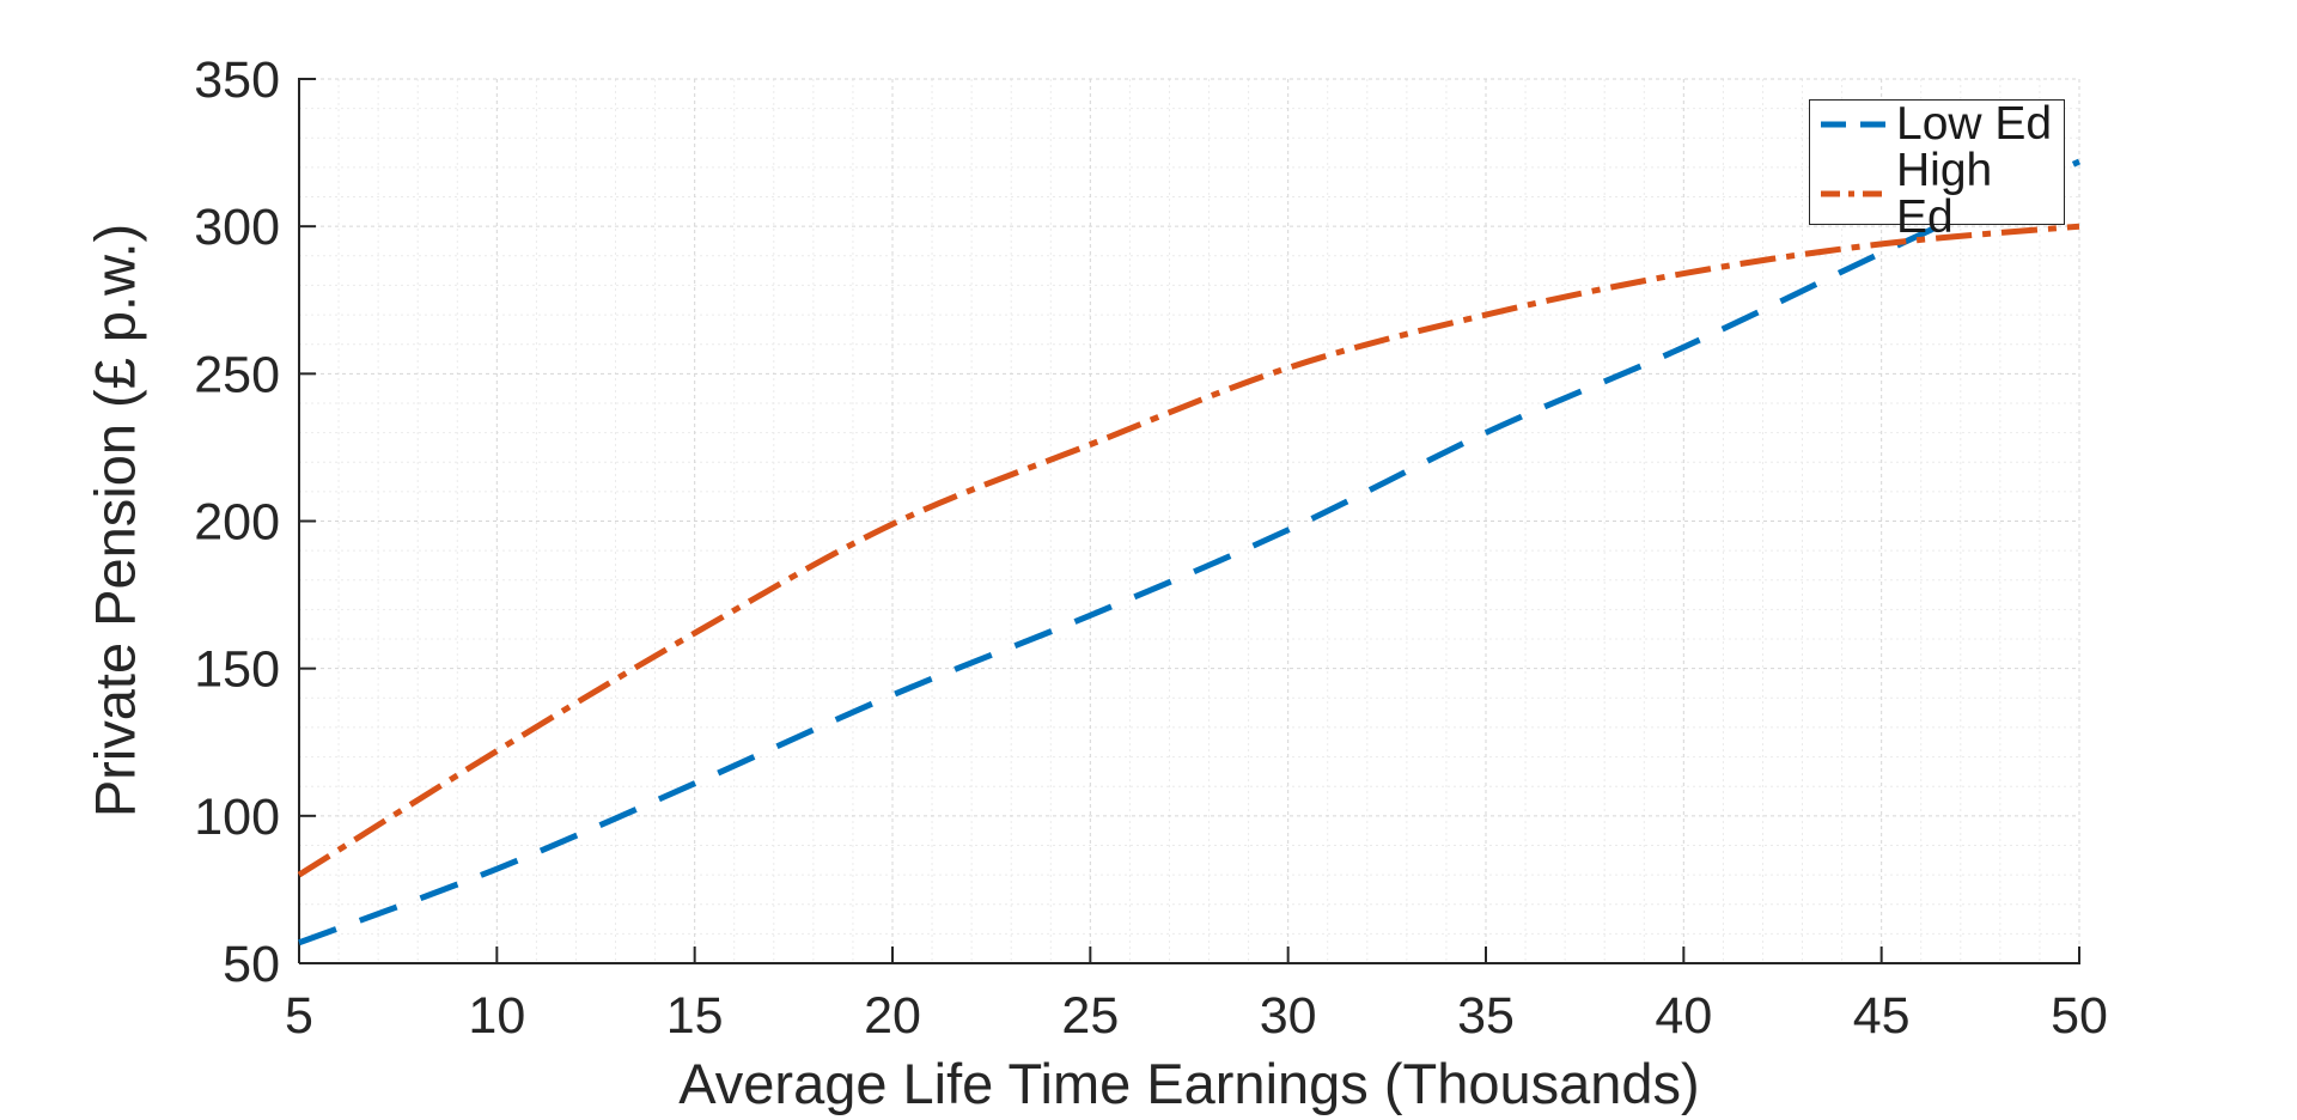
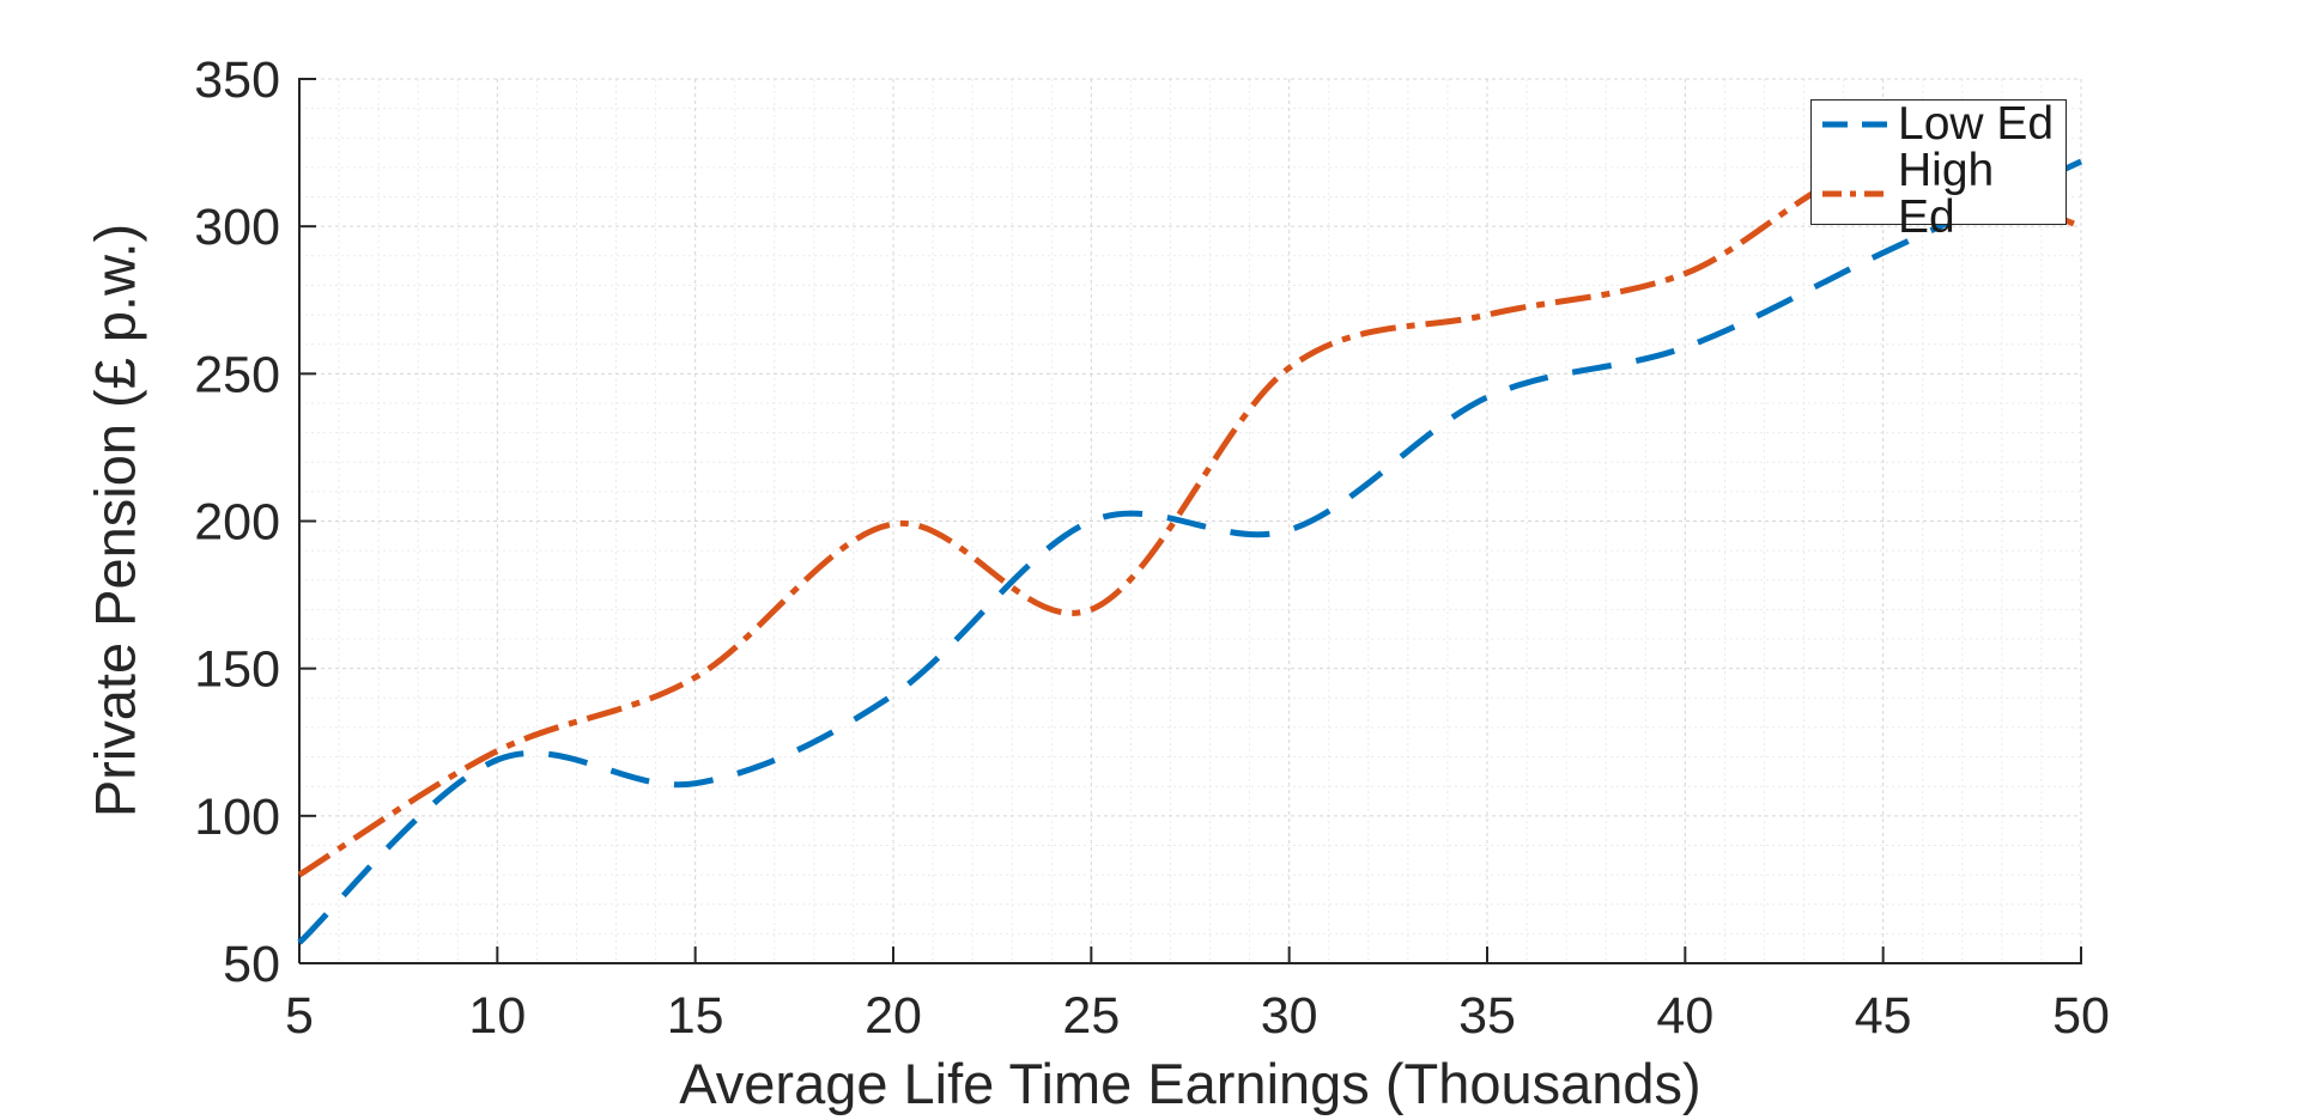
Low Ed/10: 82 -> 119
High Ed/15: 162 -> 147
Low Ed/25: 168 -> 200
High Ed/25: 226 -> 170
Low Ed/35: 230 -> 242
High Ed/45: 294 -> 321
